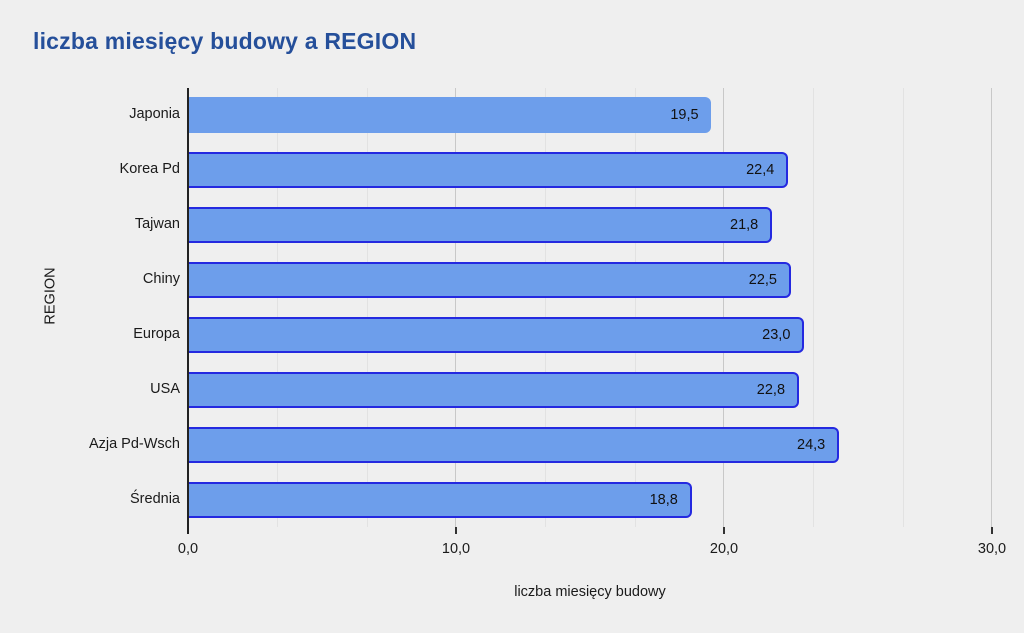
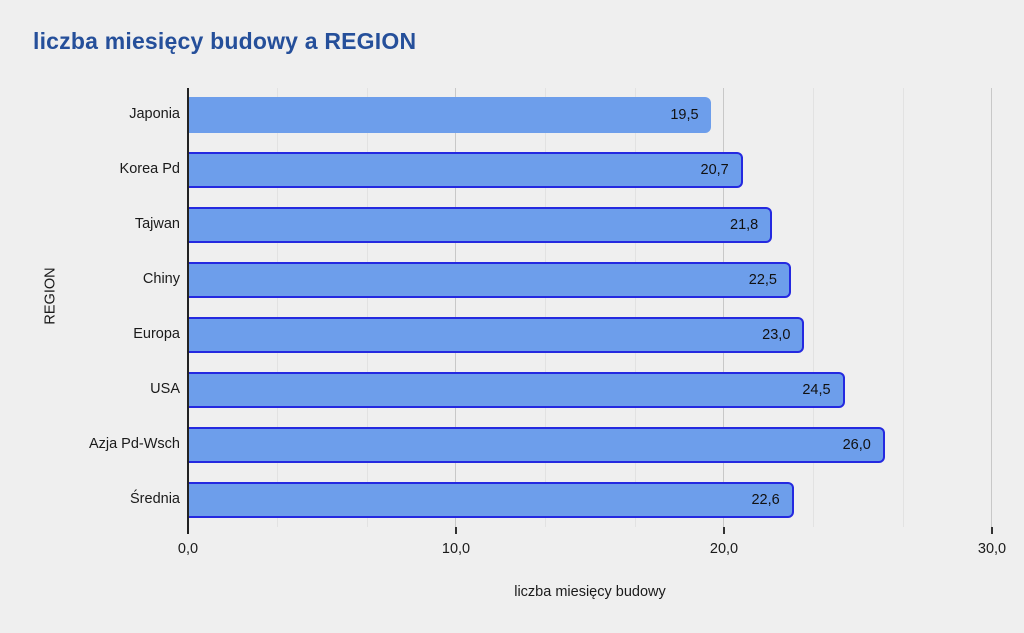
Korea Pd: 22,4 -> 20,7
USA: 22,8 -> 24,5
Azja Pd-Wsch: 24,3 -> 26,0
Średnia: 18,8 -> 22,6
